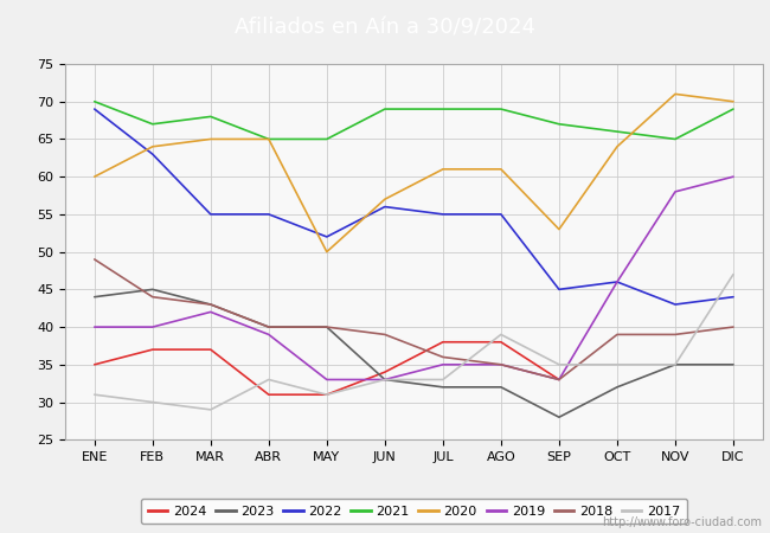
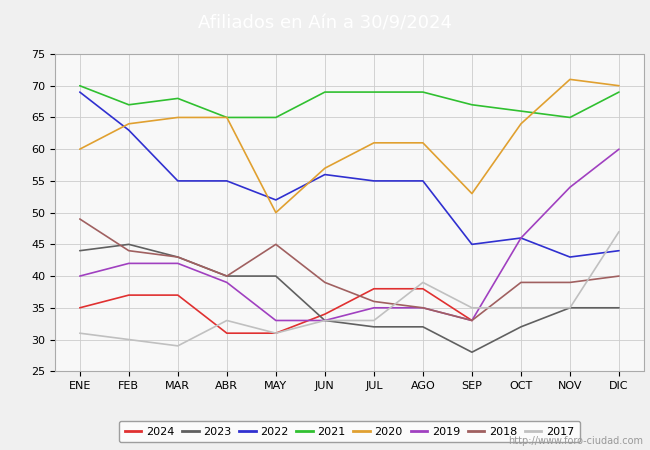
2019/FEB: 40 -> 42
2018/MAY: 40 -> 45
2019/NOV: 58 -> 54
